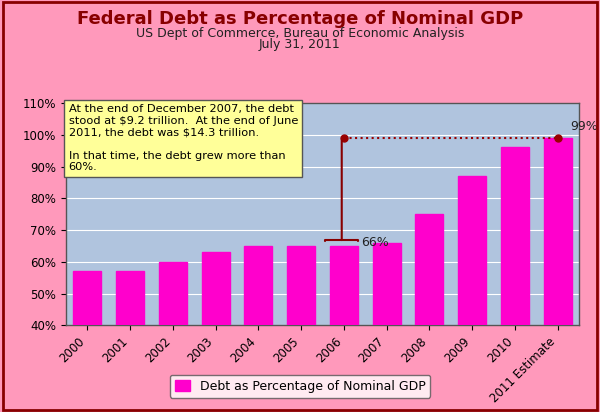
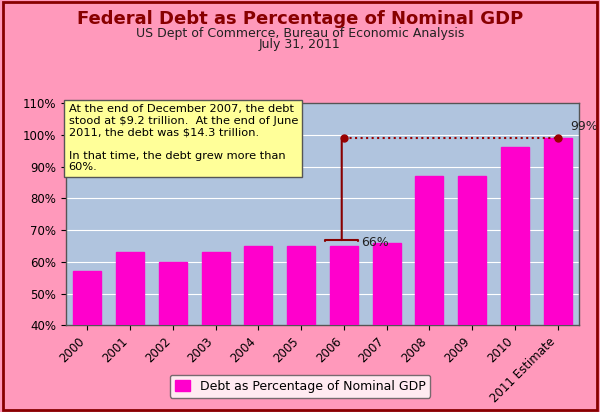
2001: 57% -> 63%
2008: 75% -> 87%
